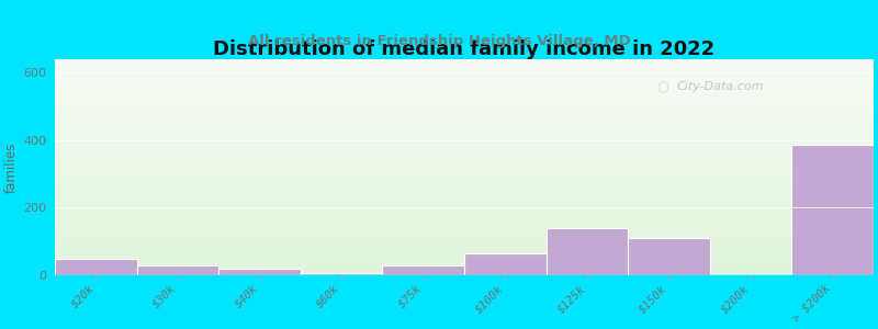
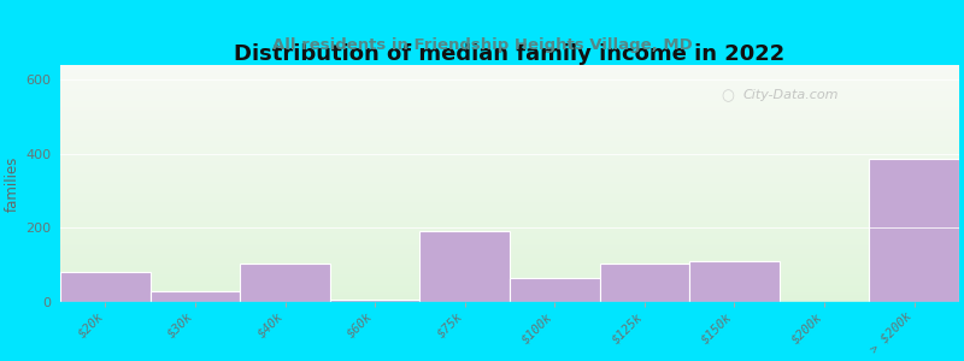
$20k: 50 -> 80
$40k: 20 -> 105
$75k: 30 -> 190
$125k: 140 -> 105
